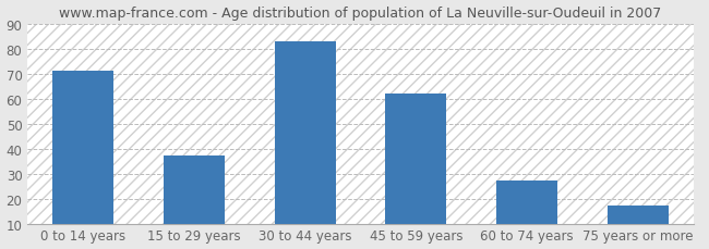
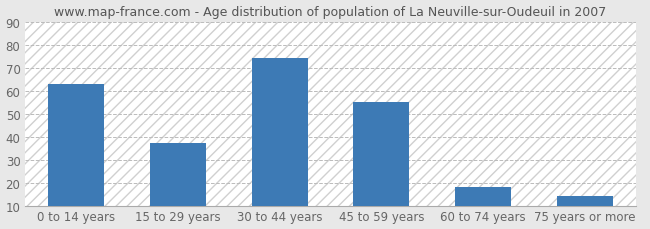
0 to 14 years: 71 -> 63
30 to 44 years: 83 -> 74
45 to 59 years: 62 -> 55
60 to 74 years: 27 -> 18
75 years or more: 17 -> 14
